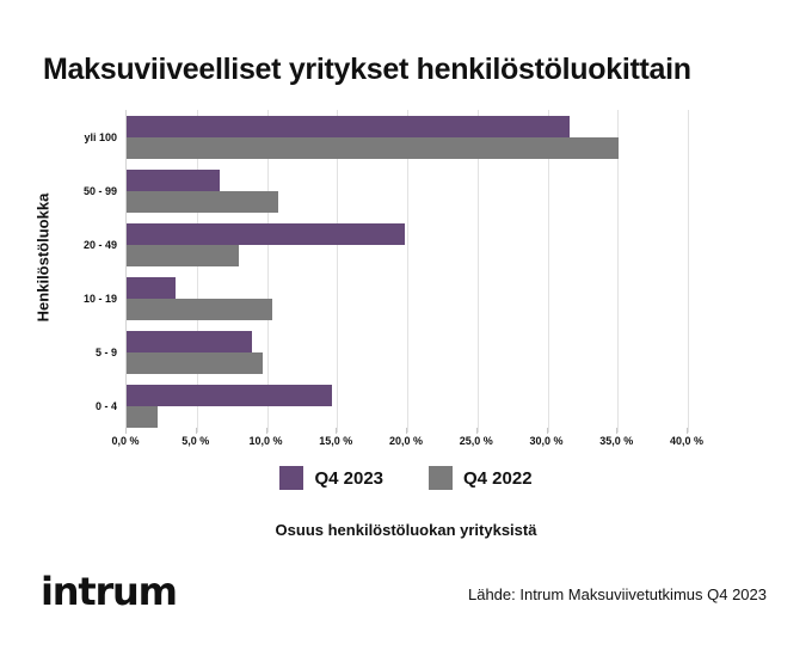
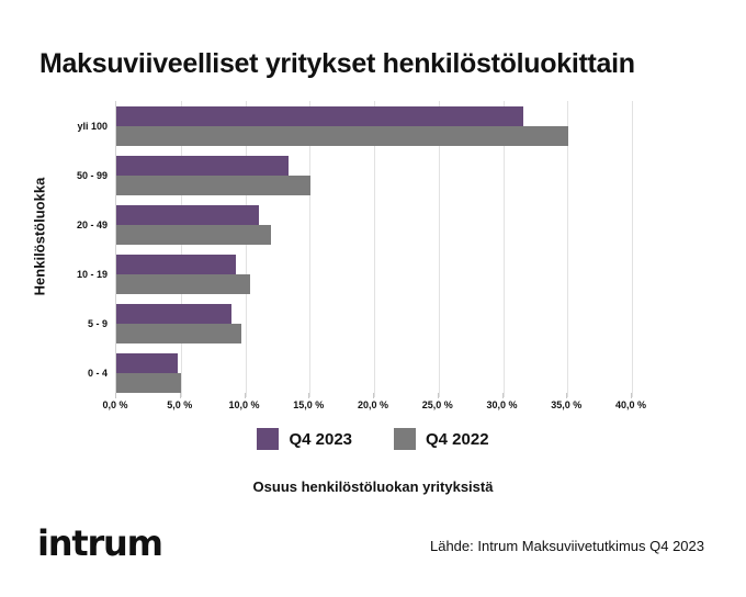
Q4 2023/50 - 99: 6,6% -> 13,4%
Q4 2022/50 - 99: 10,8% -> 15,1%
Q4 2023/20 - 49: 19,8% -> 11,1%
Q4 2022/20 - 49: 8,0% -> 12,0%
Q4 2023/10 - 19: 3,5% -> 9,3%
Q4 2023/0 - 4: 14,6% -> 4,8%
Q4 2022/0 - 4: 2,2% -> 5,0%
